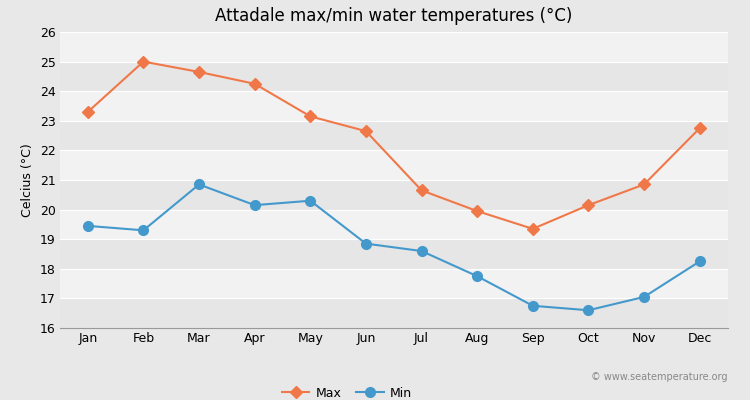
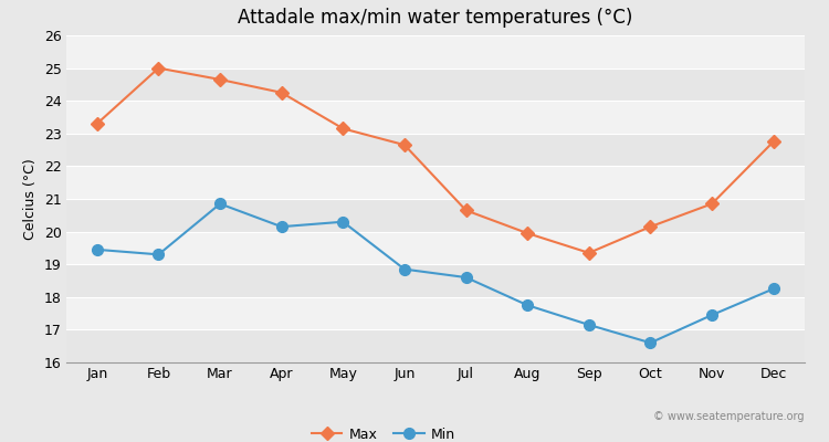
Min/Sep: 16.75 -> 17.15
Min/Nov: 17.05 -> 17.45
